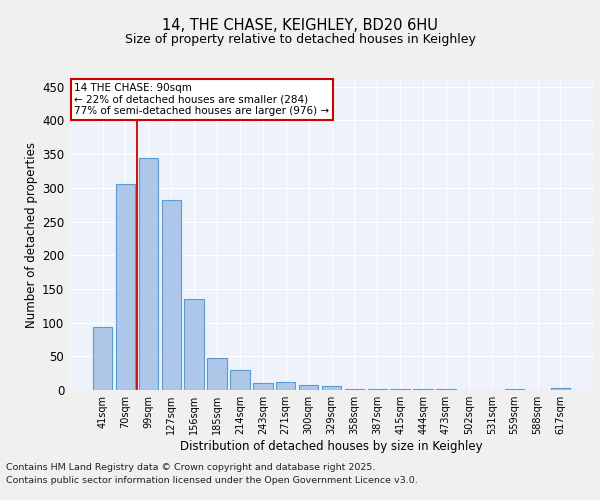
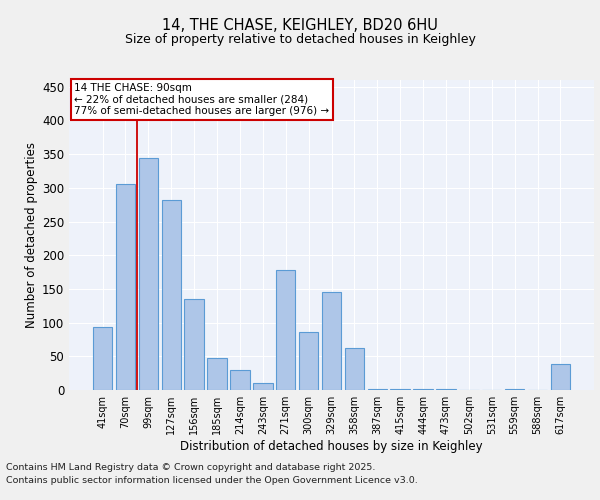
271sqm: 12 -> 178
300sqm: 8 -> 86
329sqm: 6 -> 146
358sqm: 2 -> 62
617sqm: 3 -> 38
